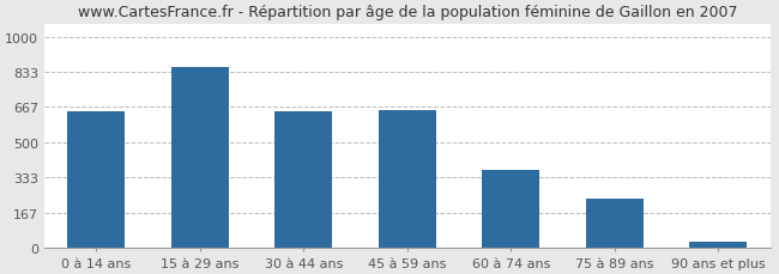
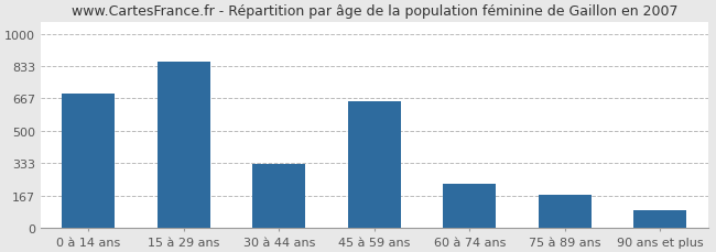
0 à 14 ans: 640 -> 690
30 à 44 ans: 650 -> 330
60 à 74 ans: 370 -> 230
75 à 89 ans: 230 -> 170
90 ans et plus: 30 -> 90
